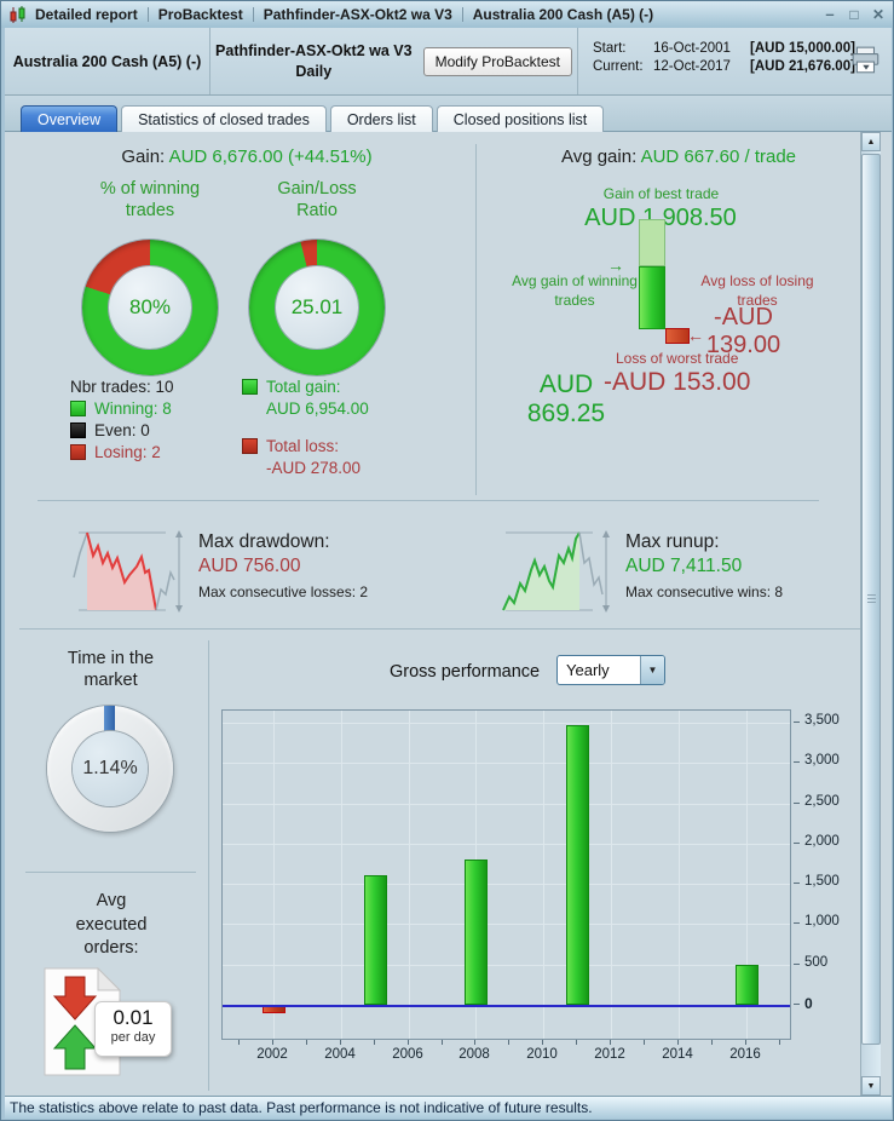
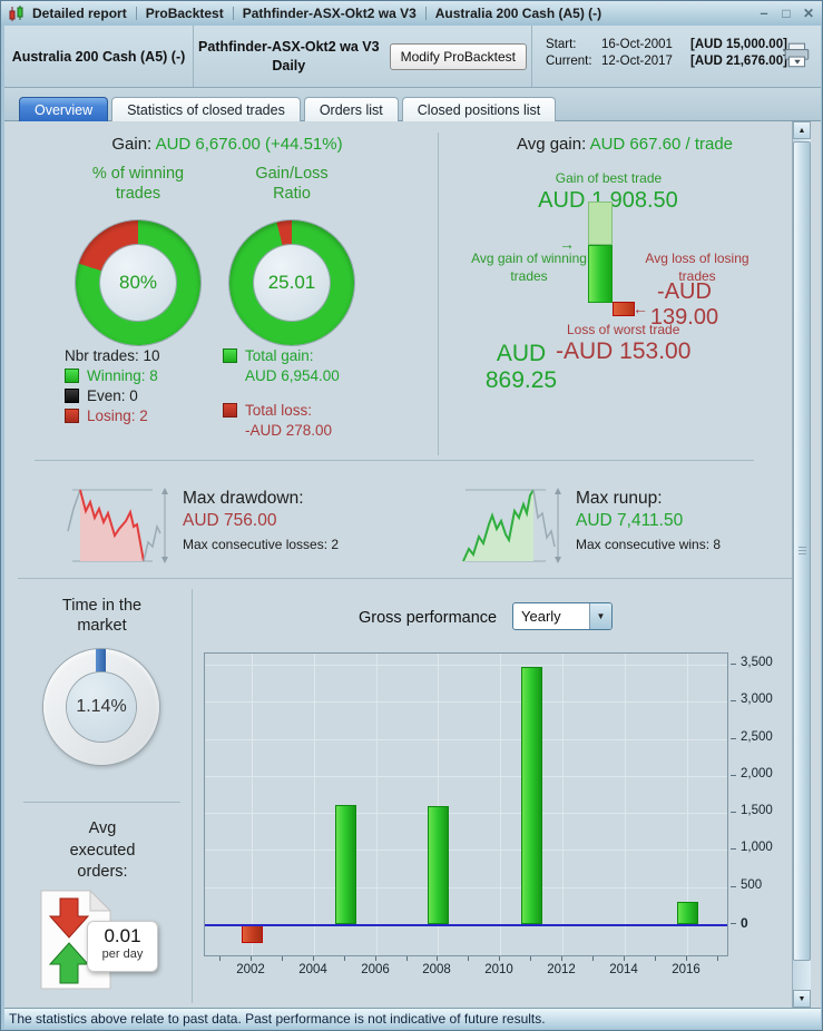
2002: -100 -> -300
2008: 1800 -> 1600
2016: 500 -> 300
